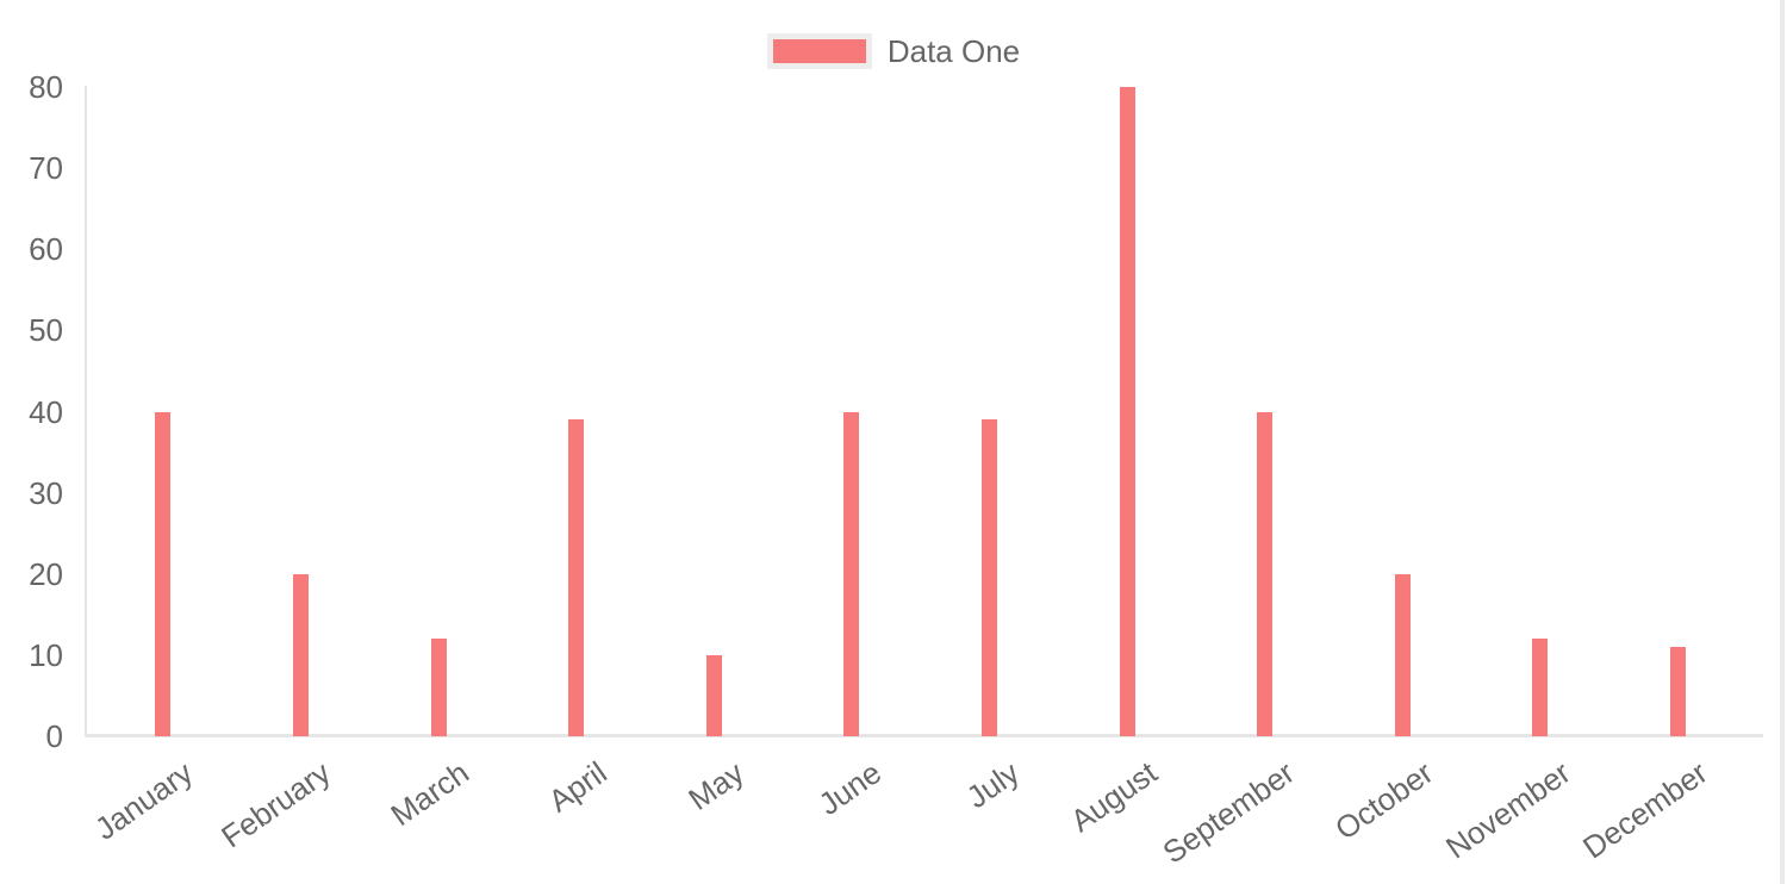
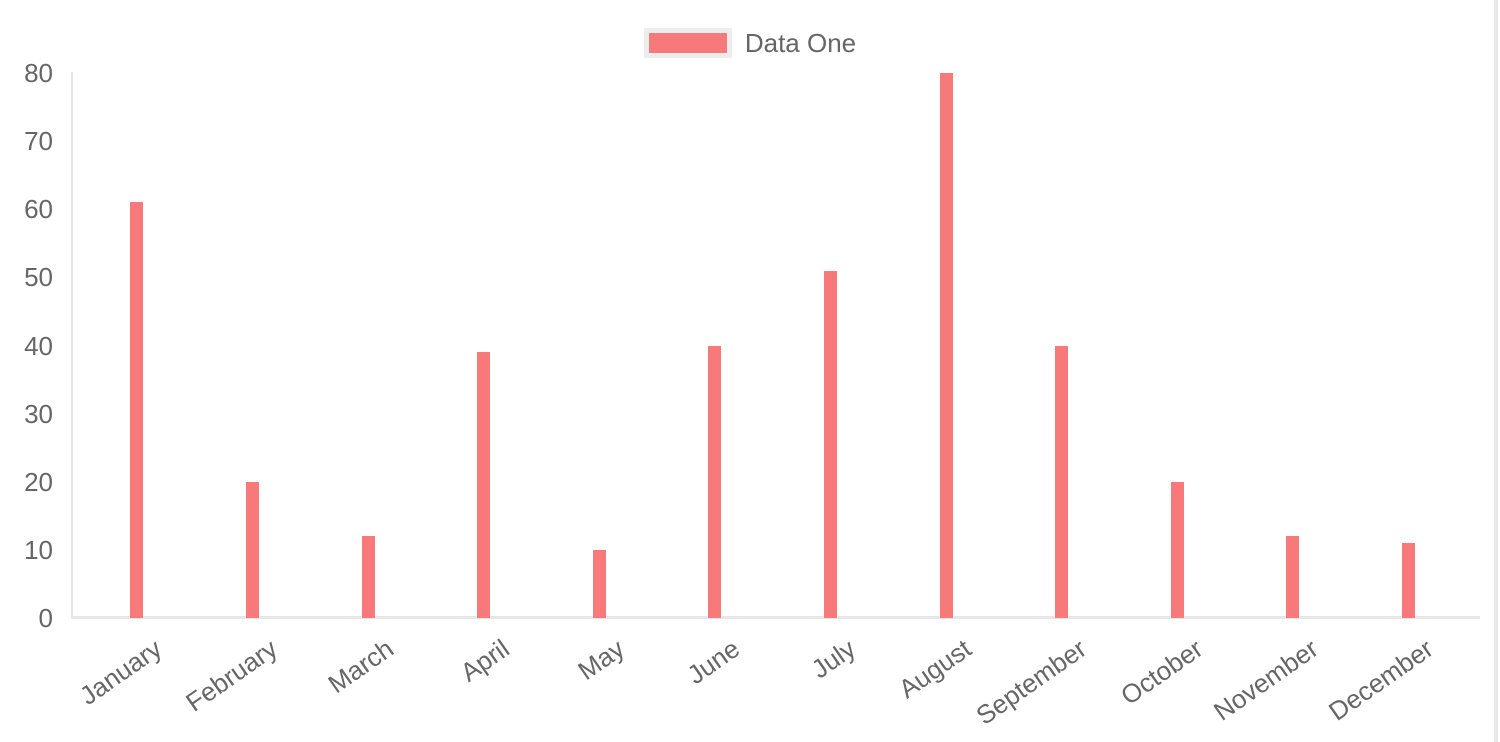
January: 40 -> 61
July: 39 -> 51
